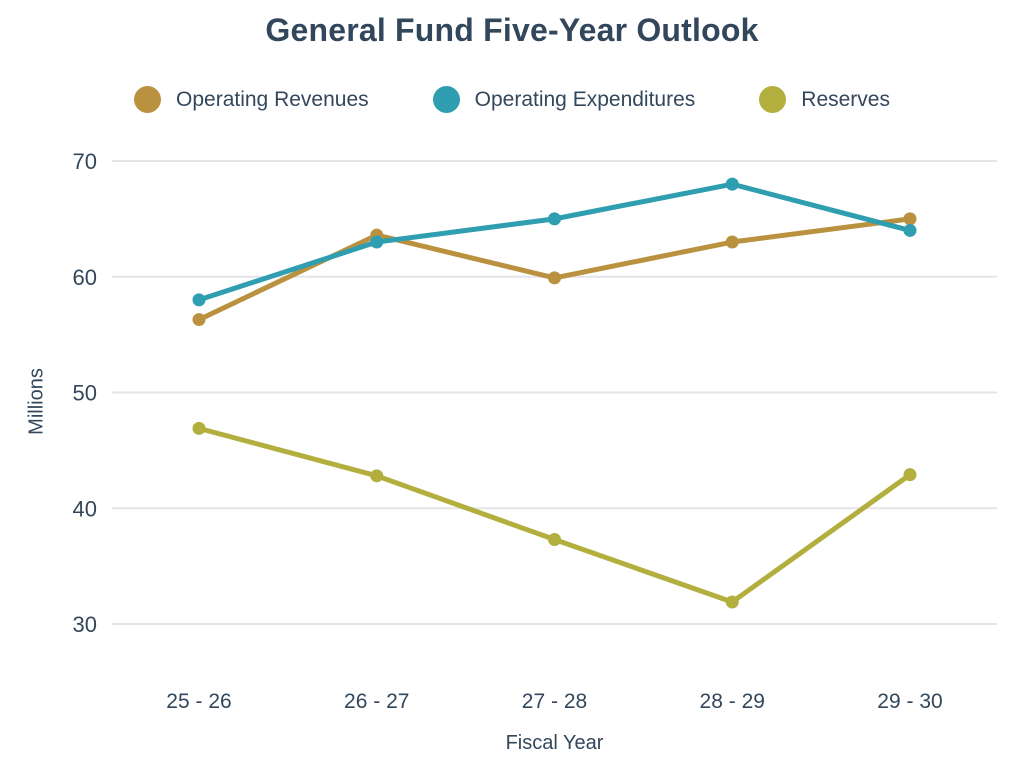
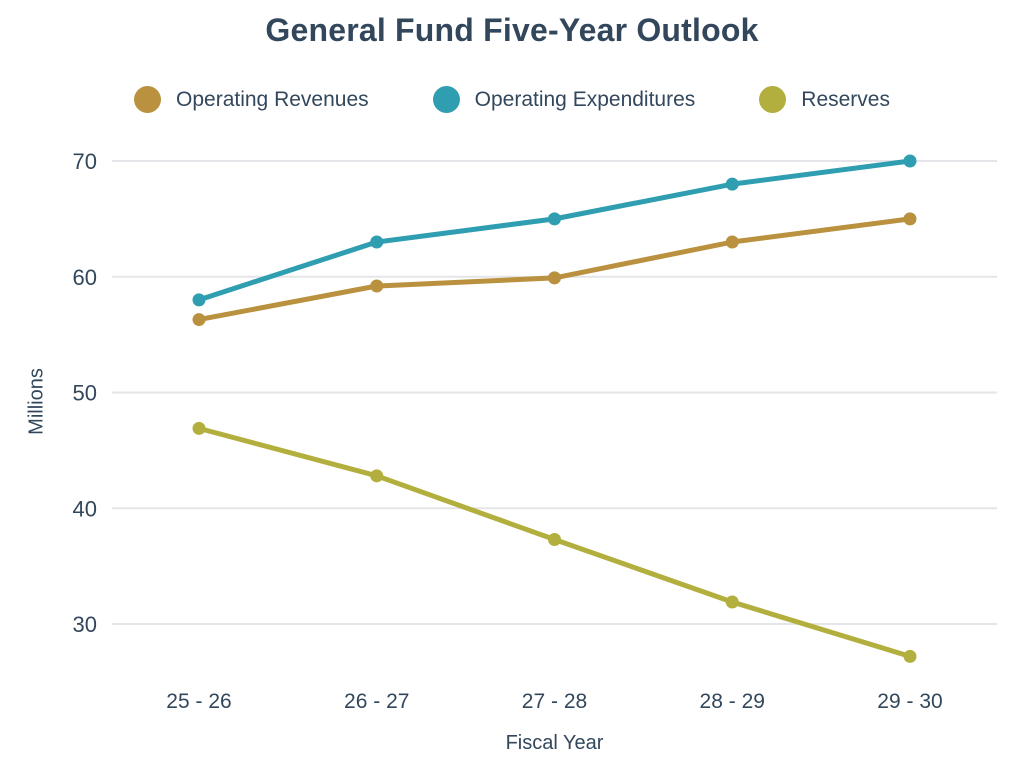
Operating Revenues/26 - 27: 63.6 -> 59.2
Operating Expenditures/29 - 30: 64 -> 70
Reserves/29 - 30: 42.9 -> 27.2
